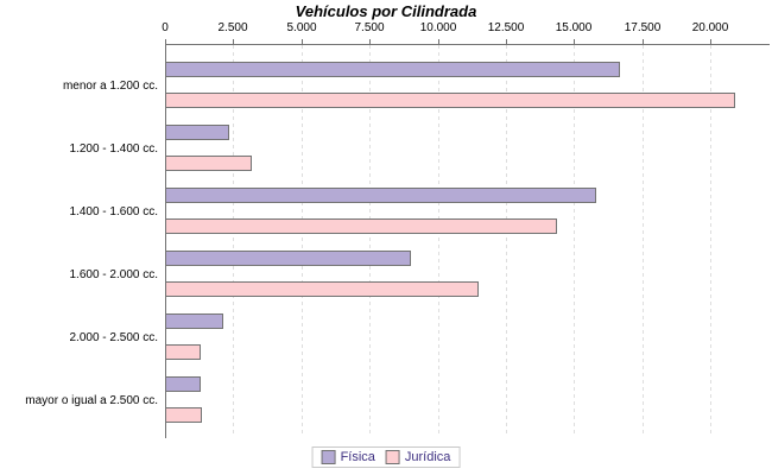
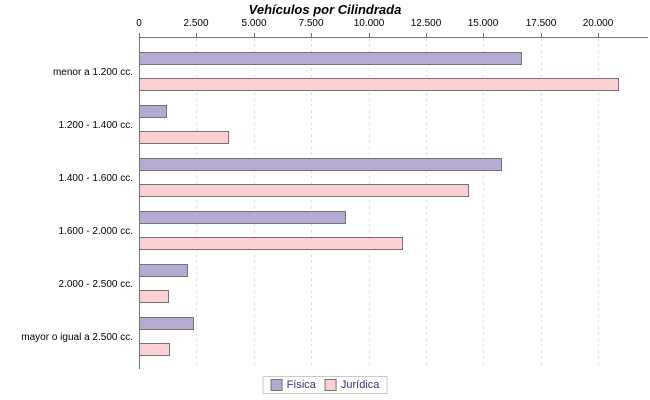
Física/1.200 - 1.400 cc.: 2400 -> 1200
Jurídica/1.200 - 1.400 cc.: 3200 -> 3900
Física/mayor o igual a 2.500 cc.: 1300 -> 2400
